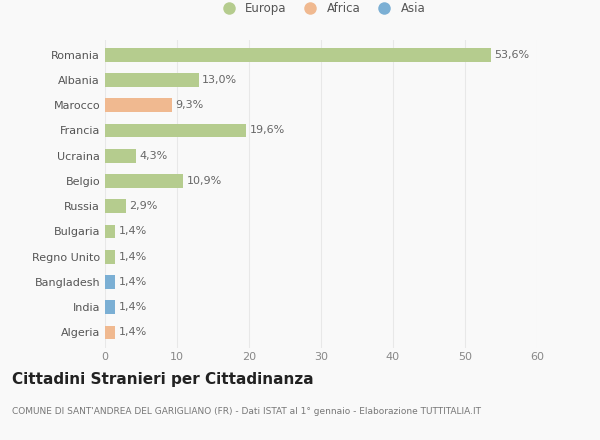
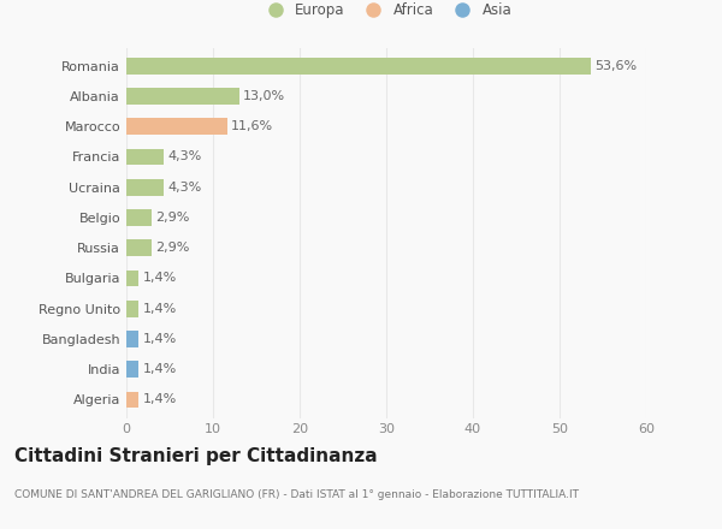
Marocco: 9,3% -> 11,6%
Francia: 19,6% -> 4,3%
Belgio: 10,9% -> 2,9%
